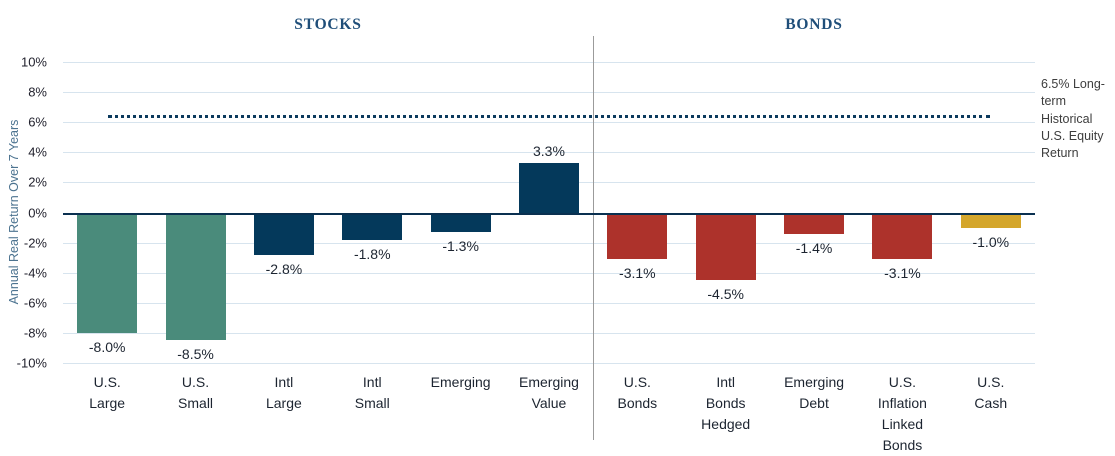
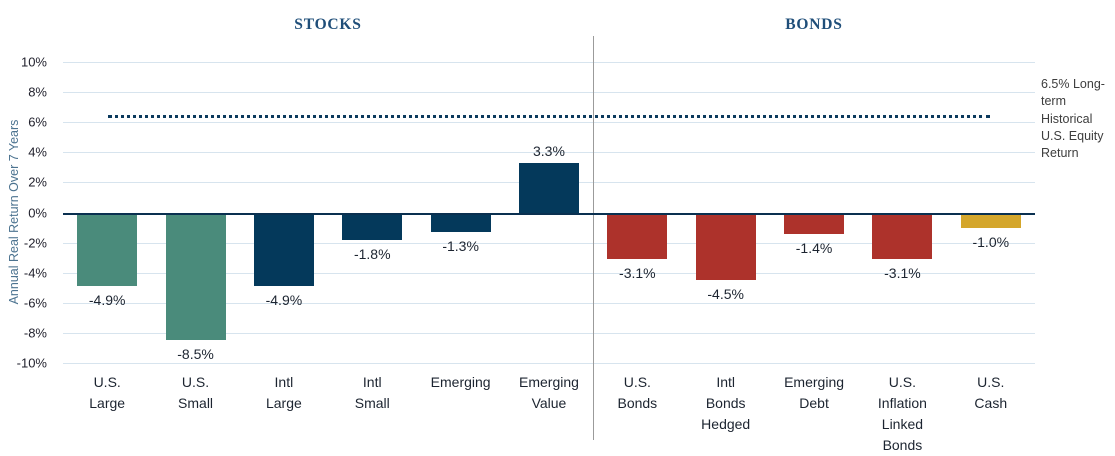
U.S. Large: -8.0% -> -4.9%
Intl Large: -2.8% -> -4.9%
